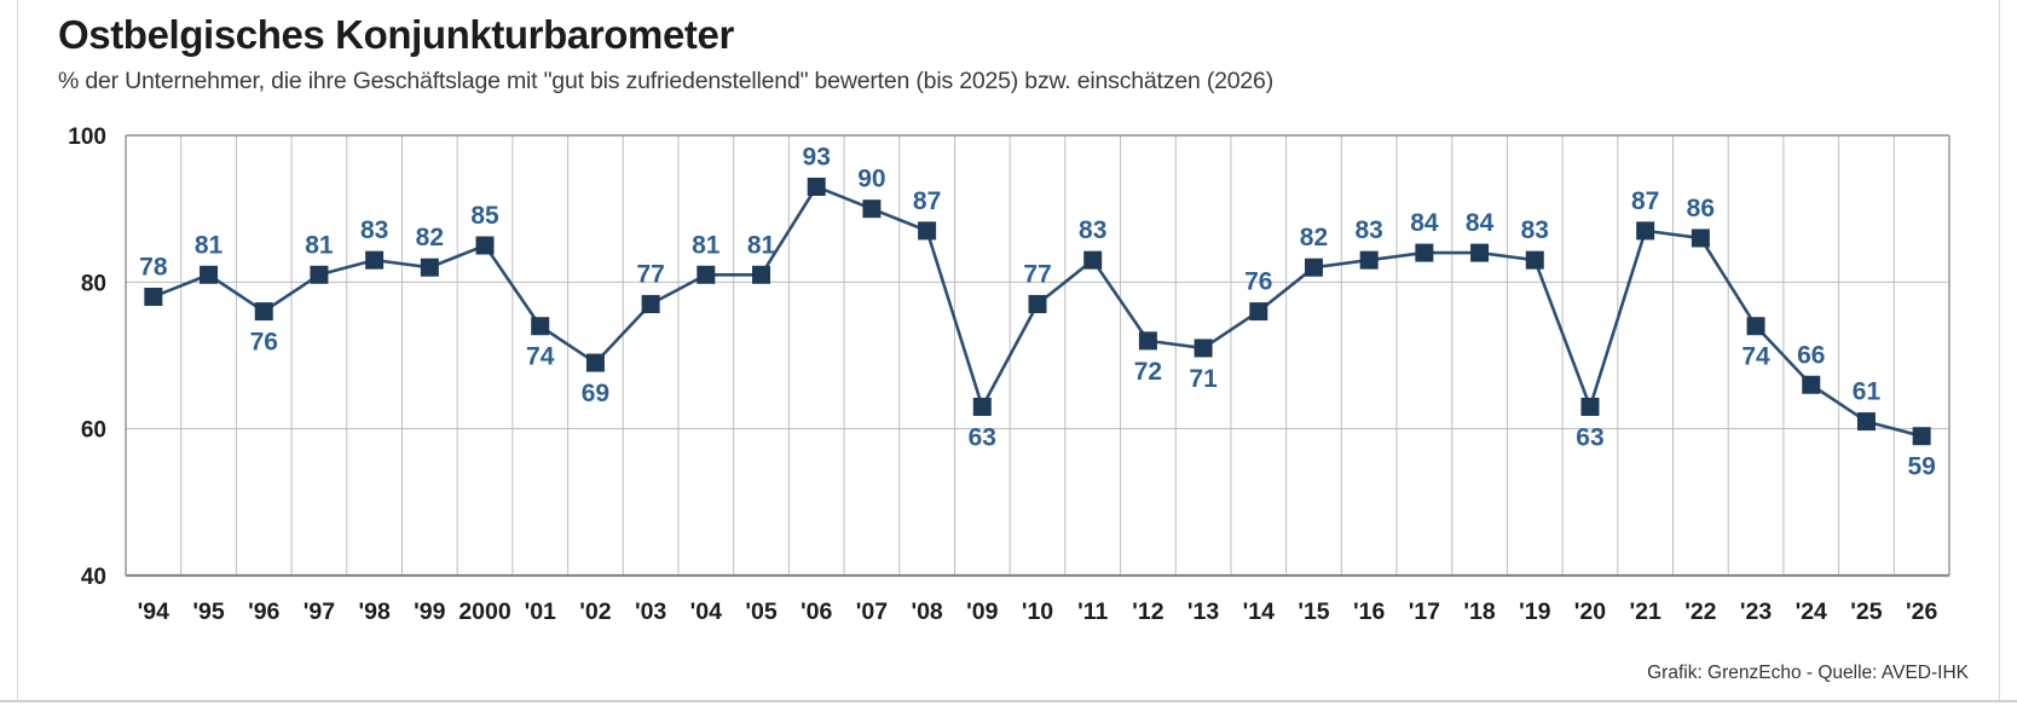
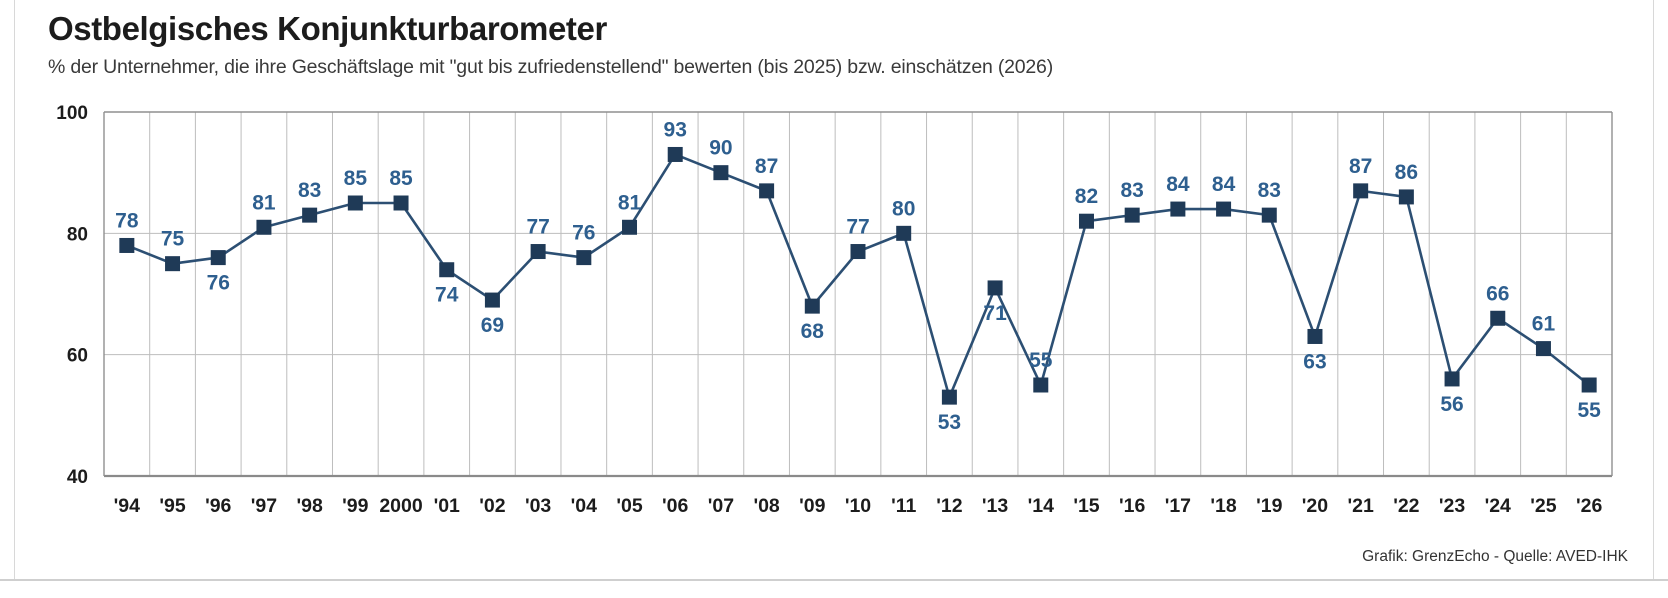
'95: 81 -> 75
'99: 82 -> 85
'04: 81 -> 76
'09: 63 -> 68
'11: 83 -> 80
'12: 72 -> 53
'14: 76 -> 55
'23: 74 -> 56
'26: 59 -> 55
